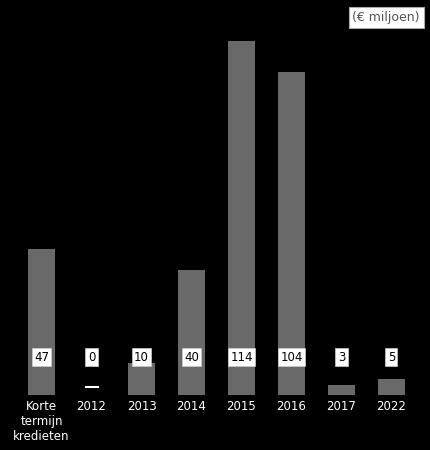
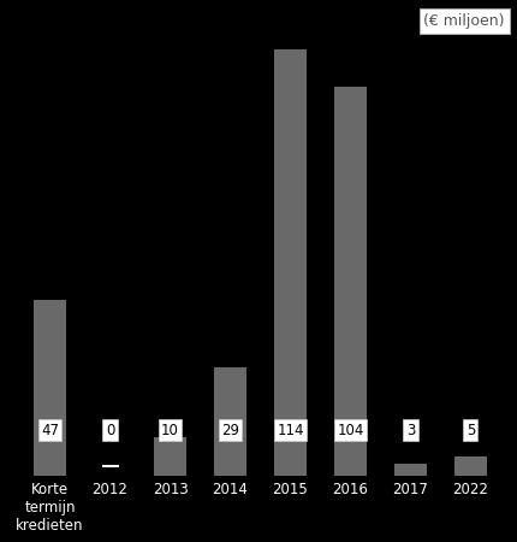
2014: 40 -> 29
